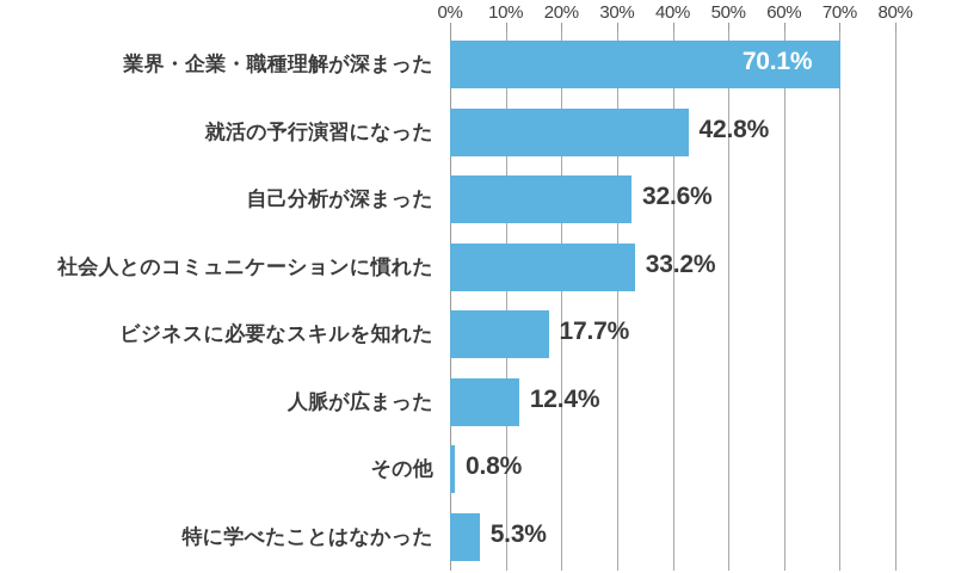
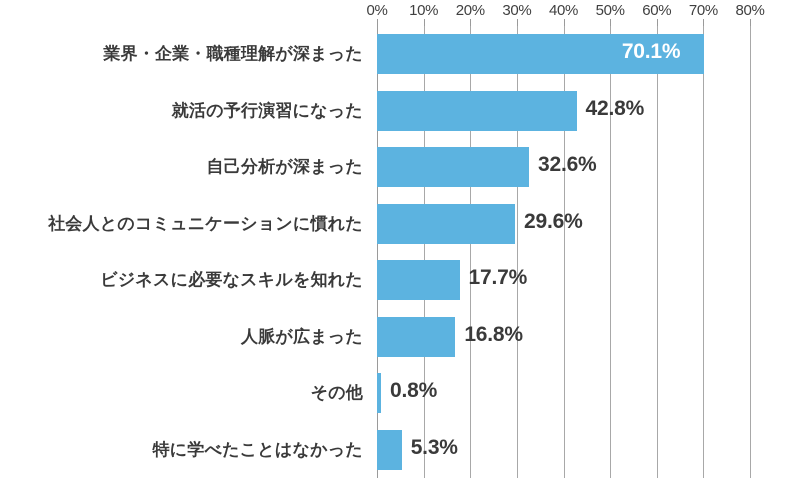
社会人とのコミュニケーションに慣れた: 33.2% -> 29.6%
人脈が広まった: 12.4% -> 16.8%
